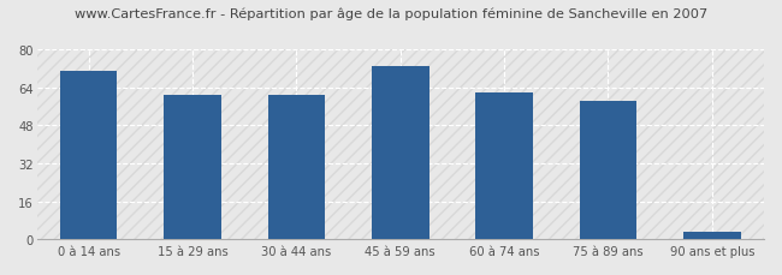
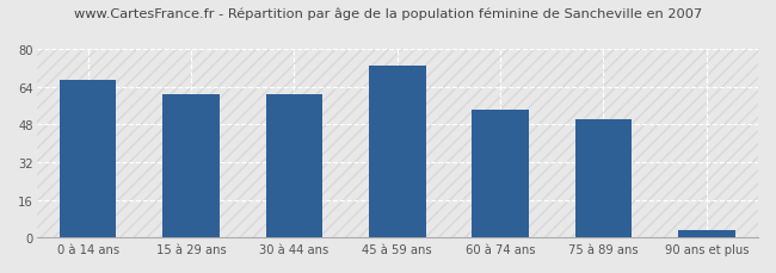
0 à 14 ans: 71 -> 67
60 à 74 ans: 62 -> 54
75 à 89 ans: 58 -> 50
